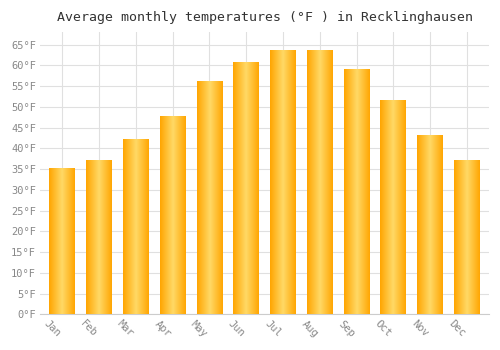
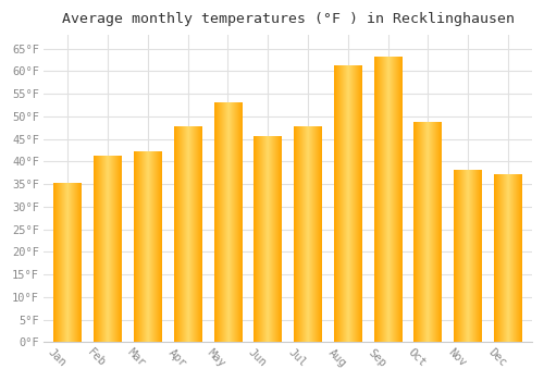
Feb: 37.0°F -> 41.0°F
May: 56.0°F -> 53.0°F
Jun: 60.5°F -> 45.5°F
Jul: 63.5°F -> 47.5°F
Aug: 63.5°F -> 61.0°F
Sep: 59.0°F -> 63.0°F
Oct: 51.5°F -> 48.5°F
Nov: 43.0°F -> 38.0°F
